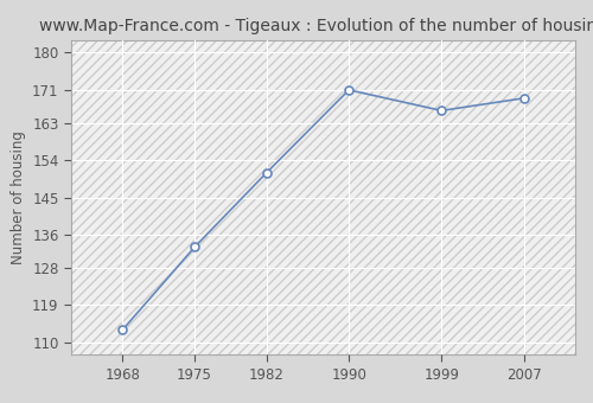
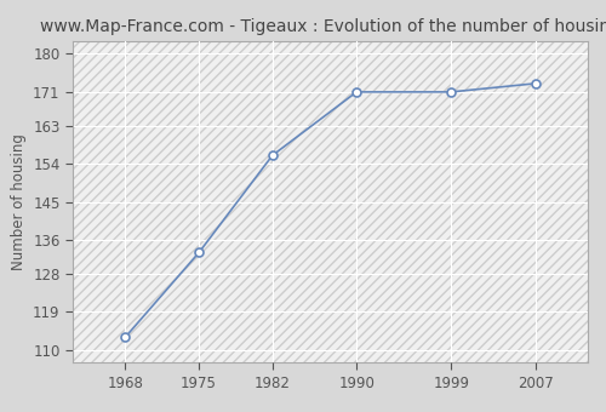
1982: 151 -> 156
1999: 166 -> 171
2007: 169 -> 173
